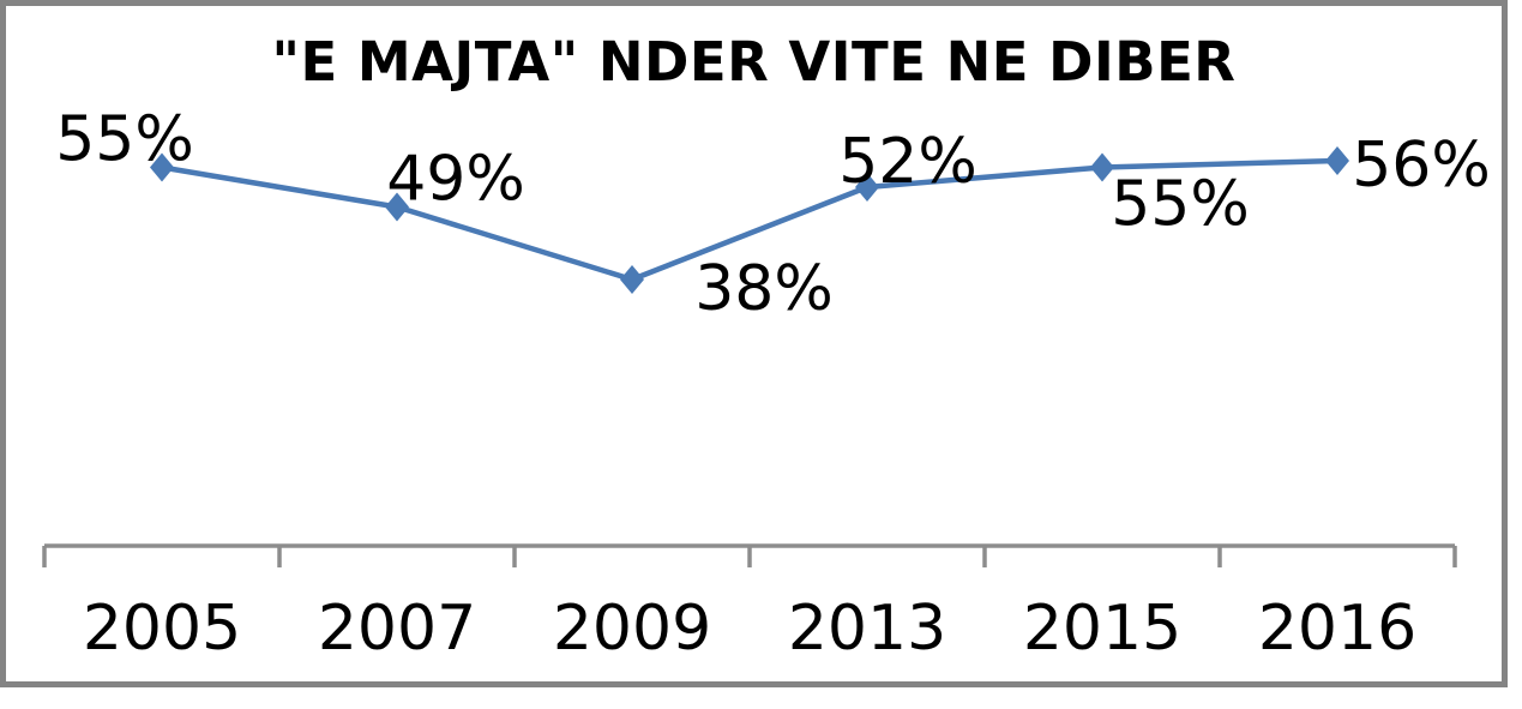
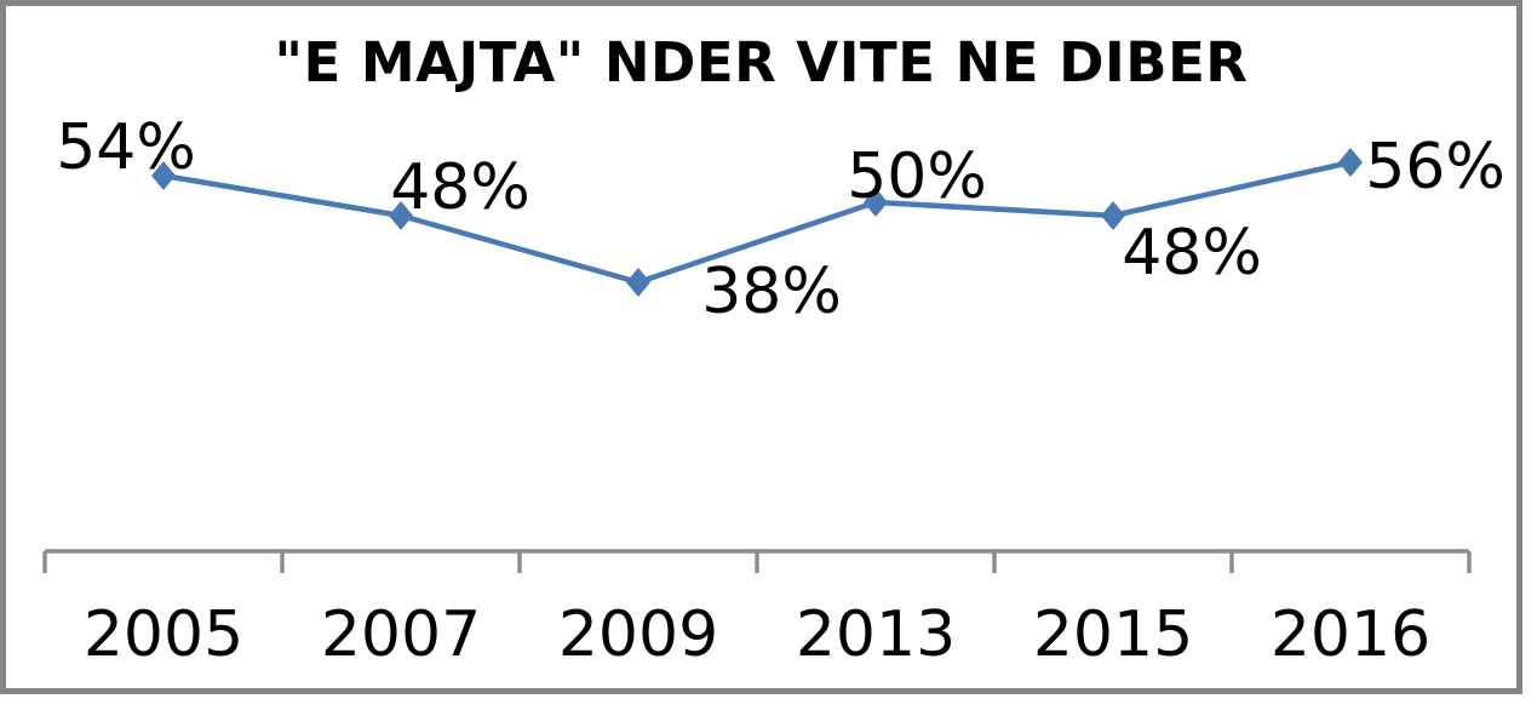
2005: 55% -> 54%
2007: 49% -> 48%
2013: 52% -> 50%
2015: 55% -> 48%
